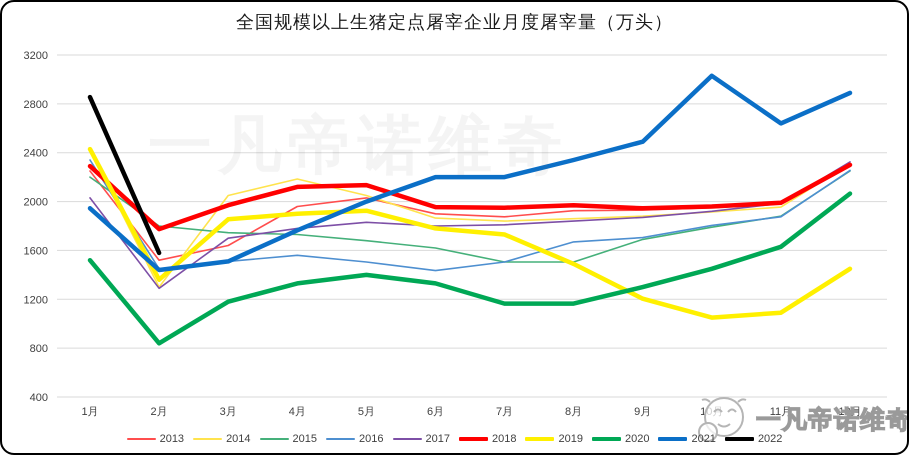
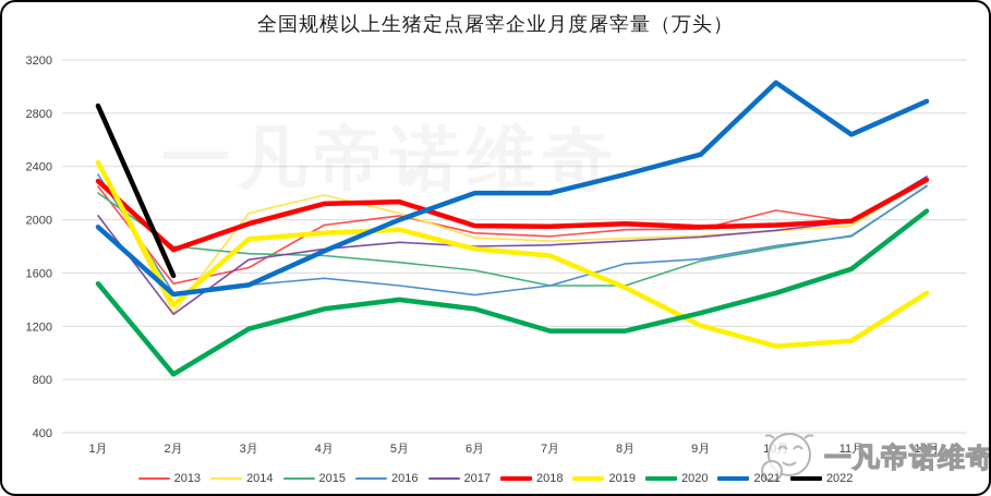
2013/10月: 1950 -> 2070
